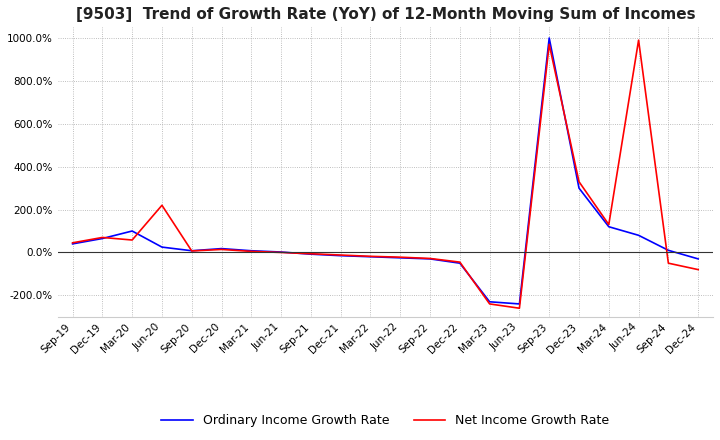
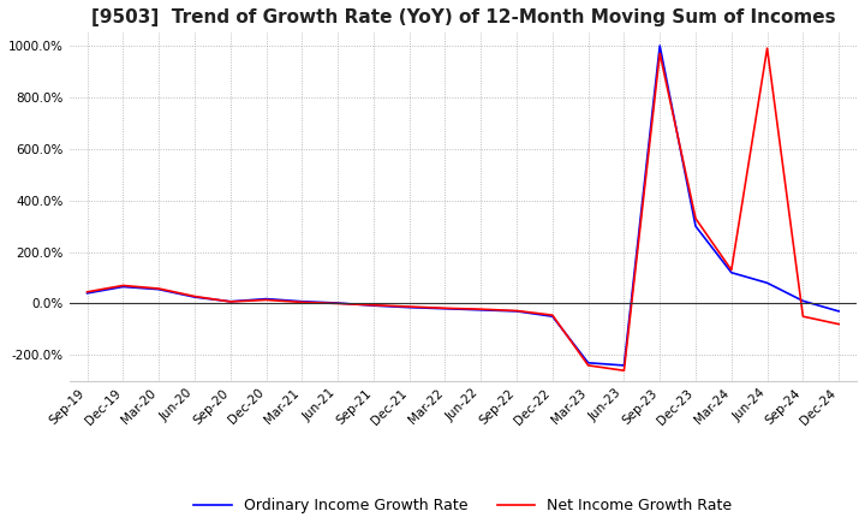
Ordinary Income Growth Rate/Mar-20: 100% -> 55%
Net Income Growth Rate/Jun-20: 220% -> 28%
